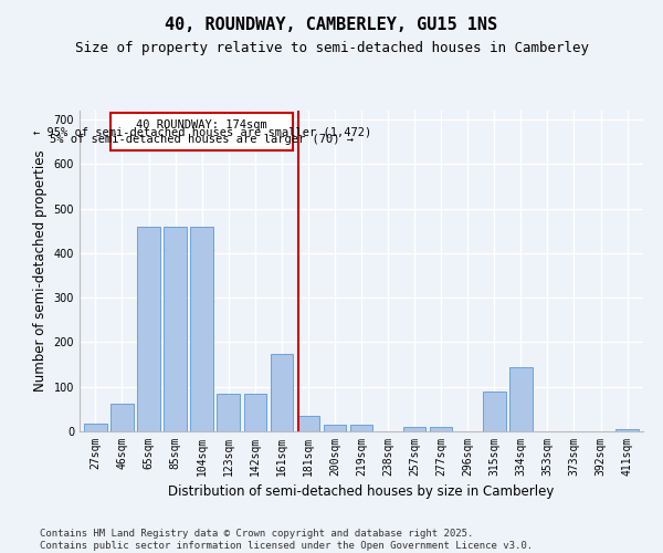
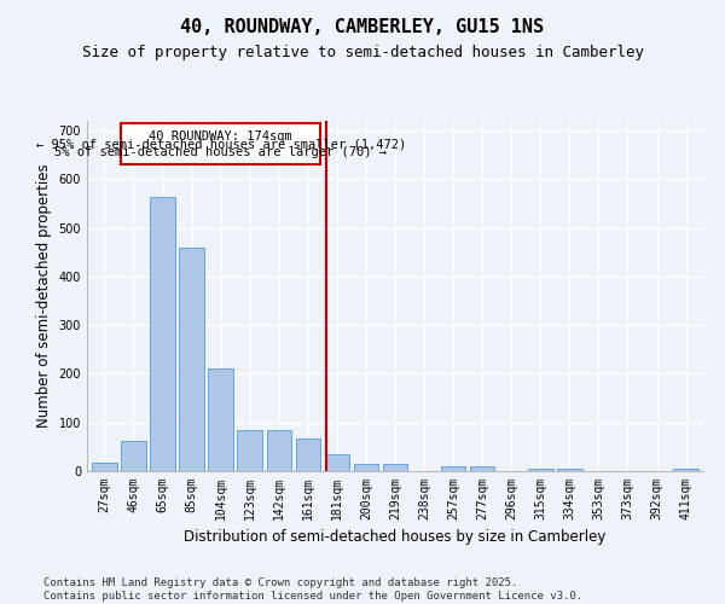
65sqm: 460 -> 563
104sqm: 460 -> 210
161sqm: 175 -> 68
315sqm: 90 -> 6
334sqm: 145 -> 6
